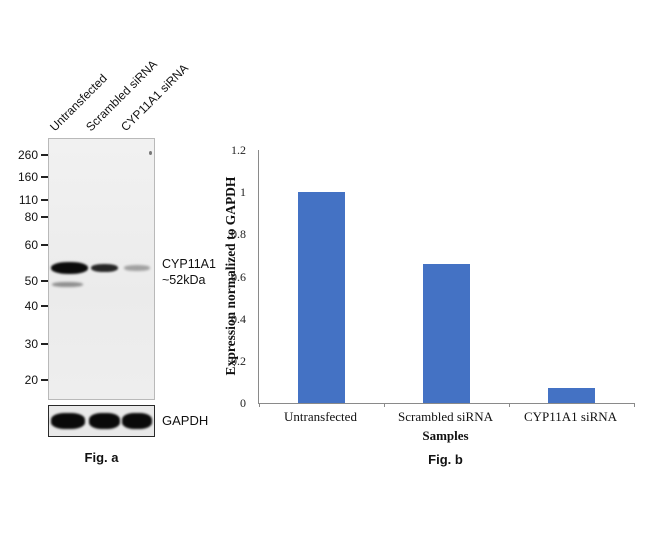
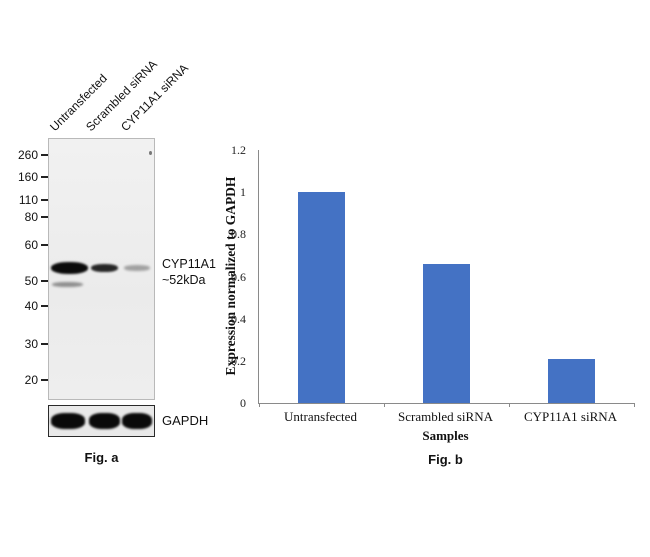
CYP11A1 siRNA: 0.07 -> 0.21
